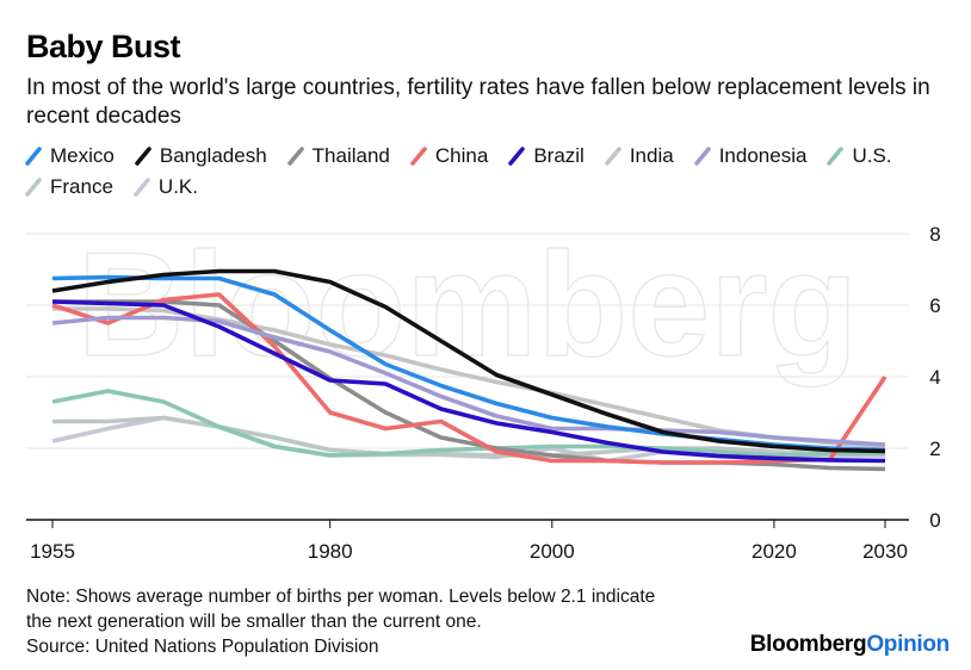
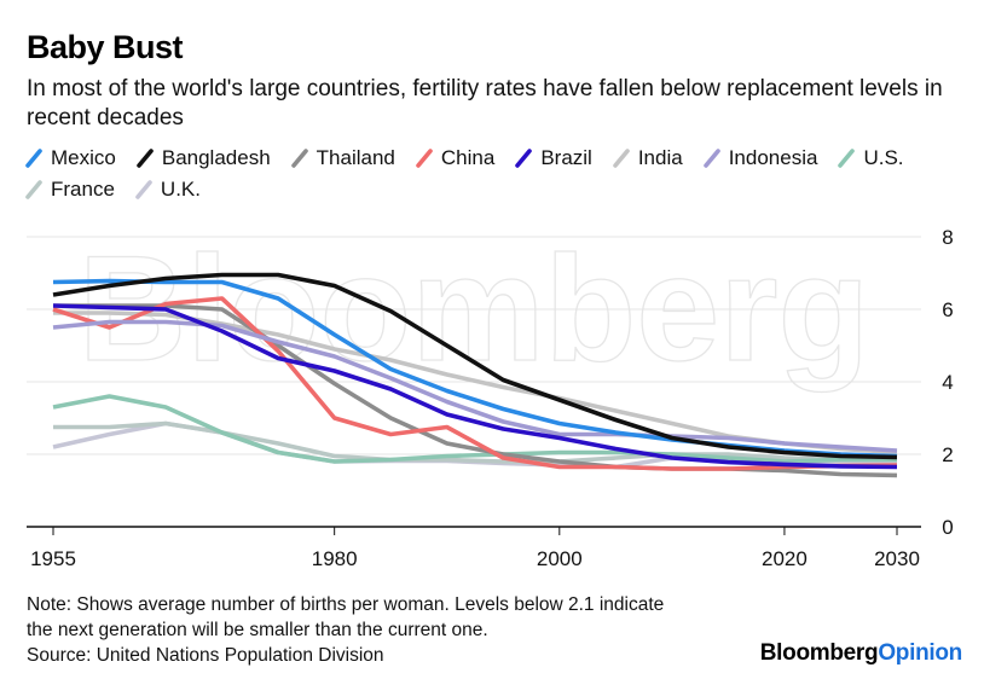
Brazil/1980: 3.9 -> 4.3
U.K./2000: 2.0 -> 1.7
China/2030: 4.0 -> 1.7
